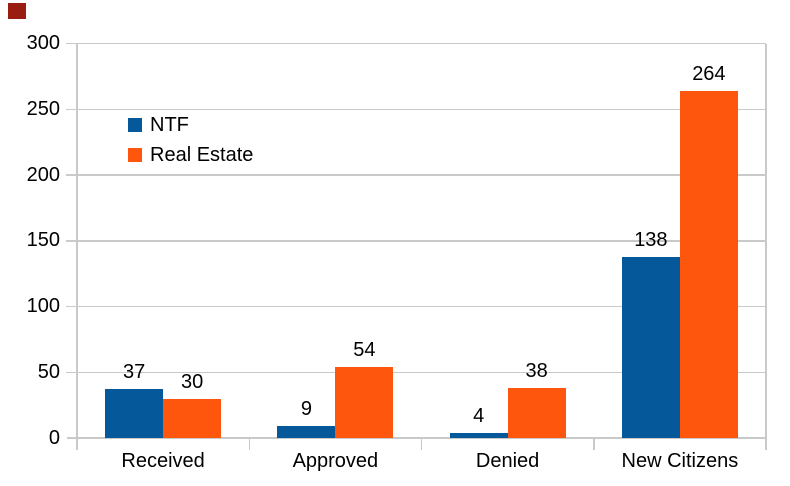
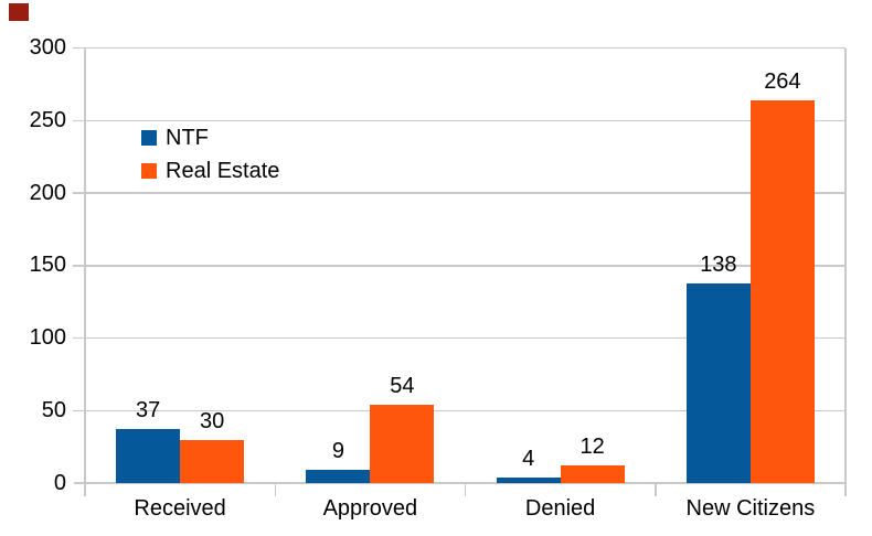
Real Estate/Denied: 38 -> 12
